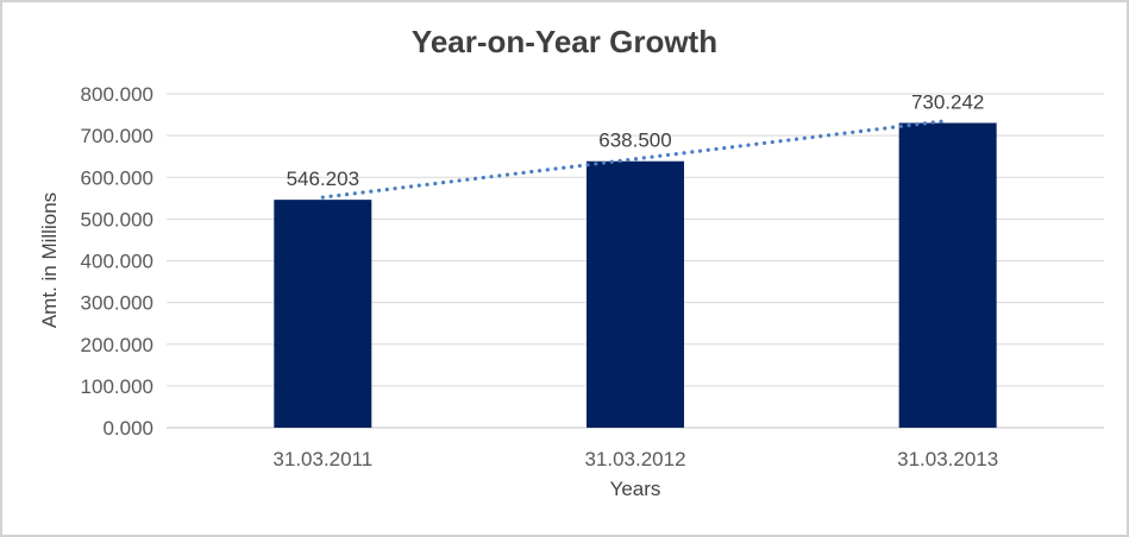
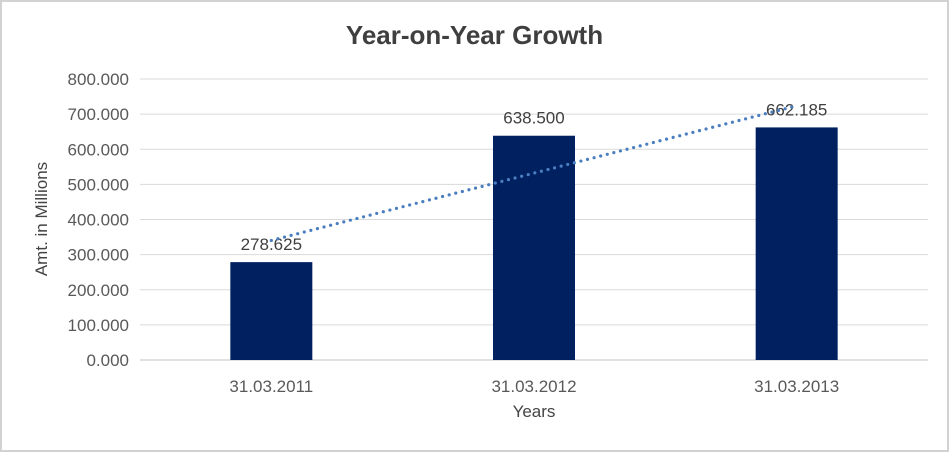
31.03.2011: 546.203 -> 278.625
31.03.2013: 730.242 -> 662.185
